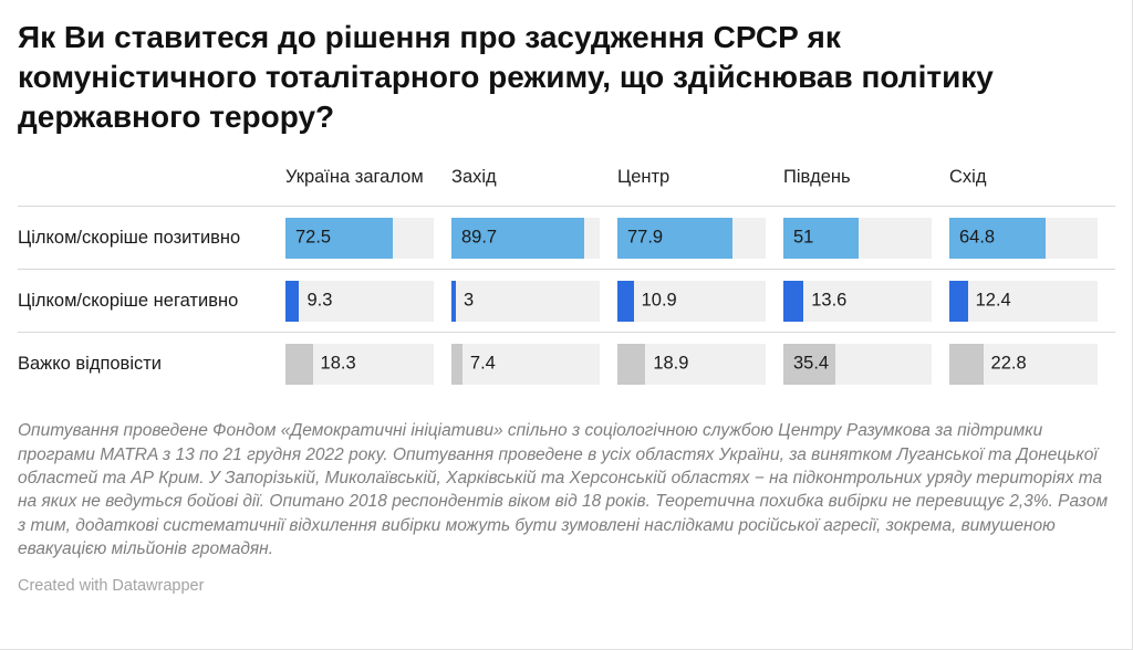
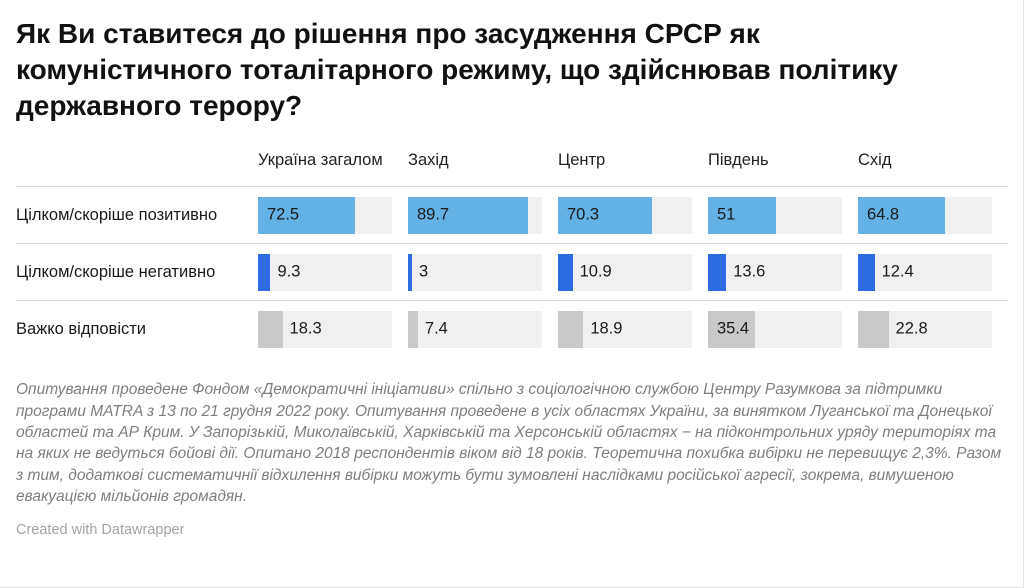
Цілком/скоріше позитивно/Центр: 77.9 -> 70.3
